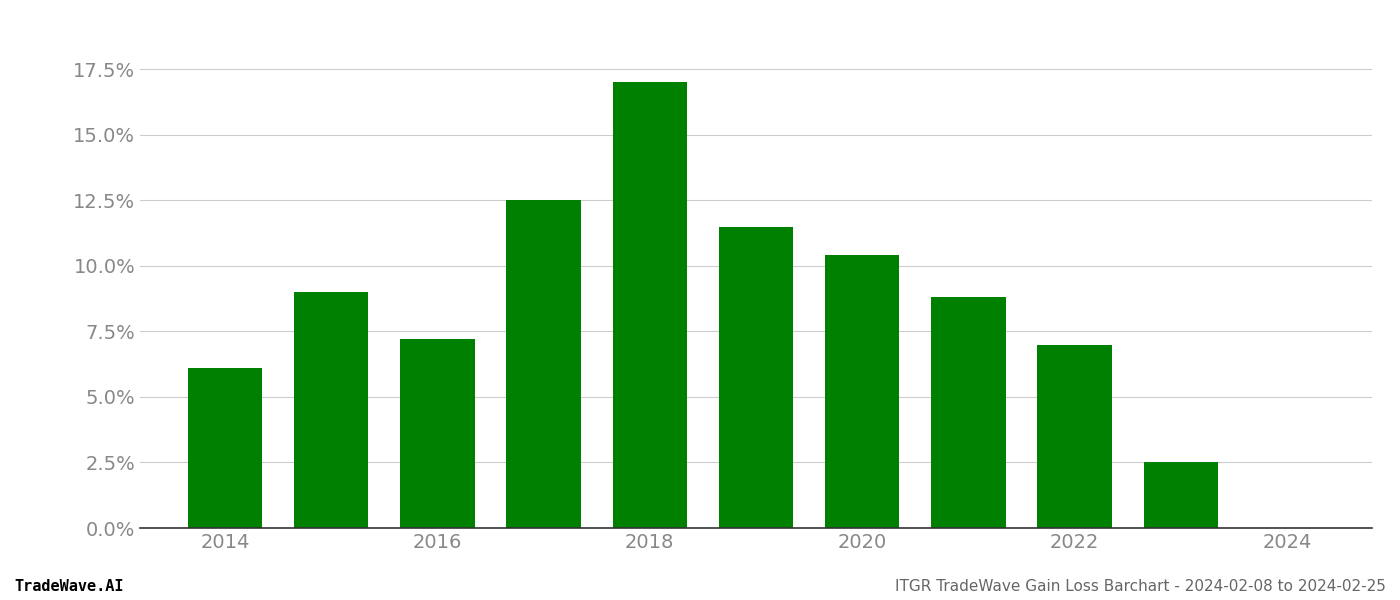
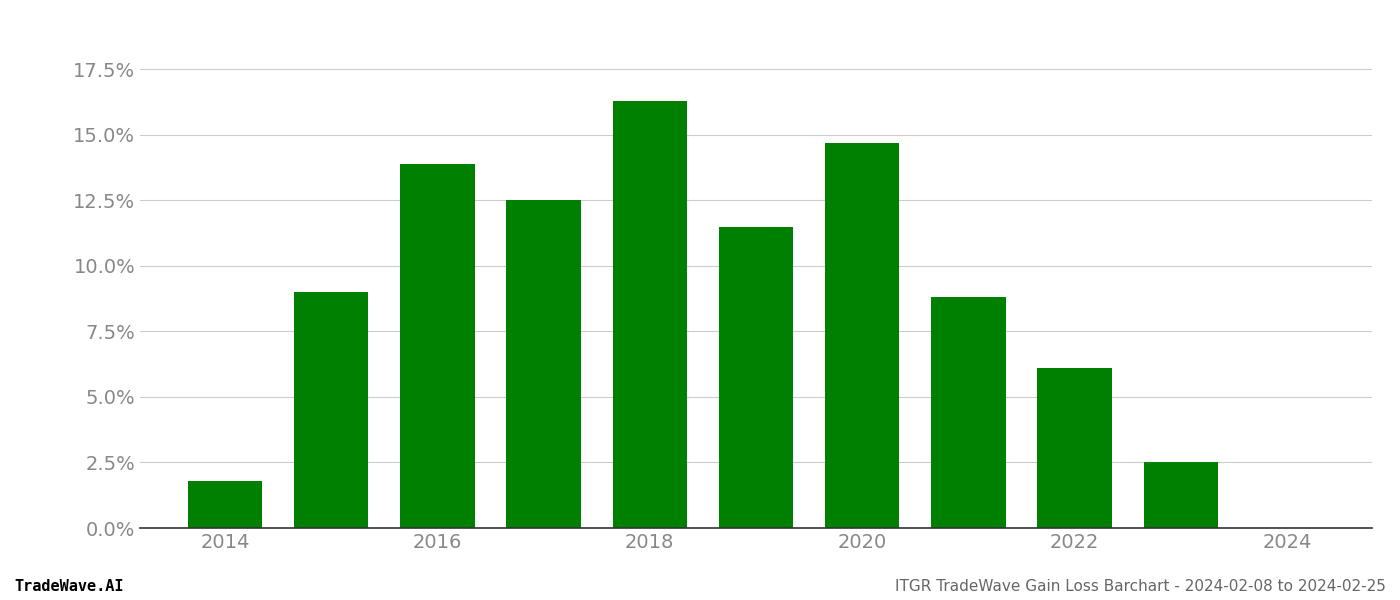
2014: 6.1% -> 1.8%
2016: 7.2% -> 13.9%
2018: 17.0% -> 16.3%
2020: 10.4% -> 14.7%
2022: 7.0% -> 6.1%
